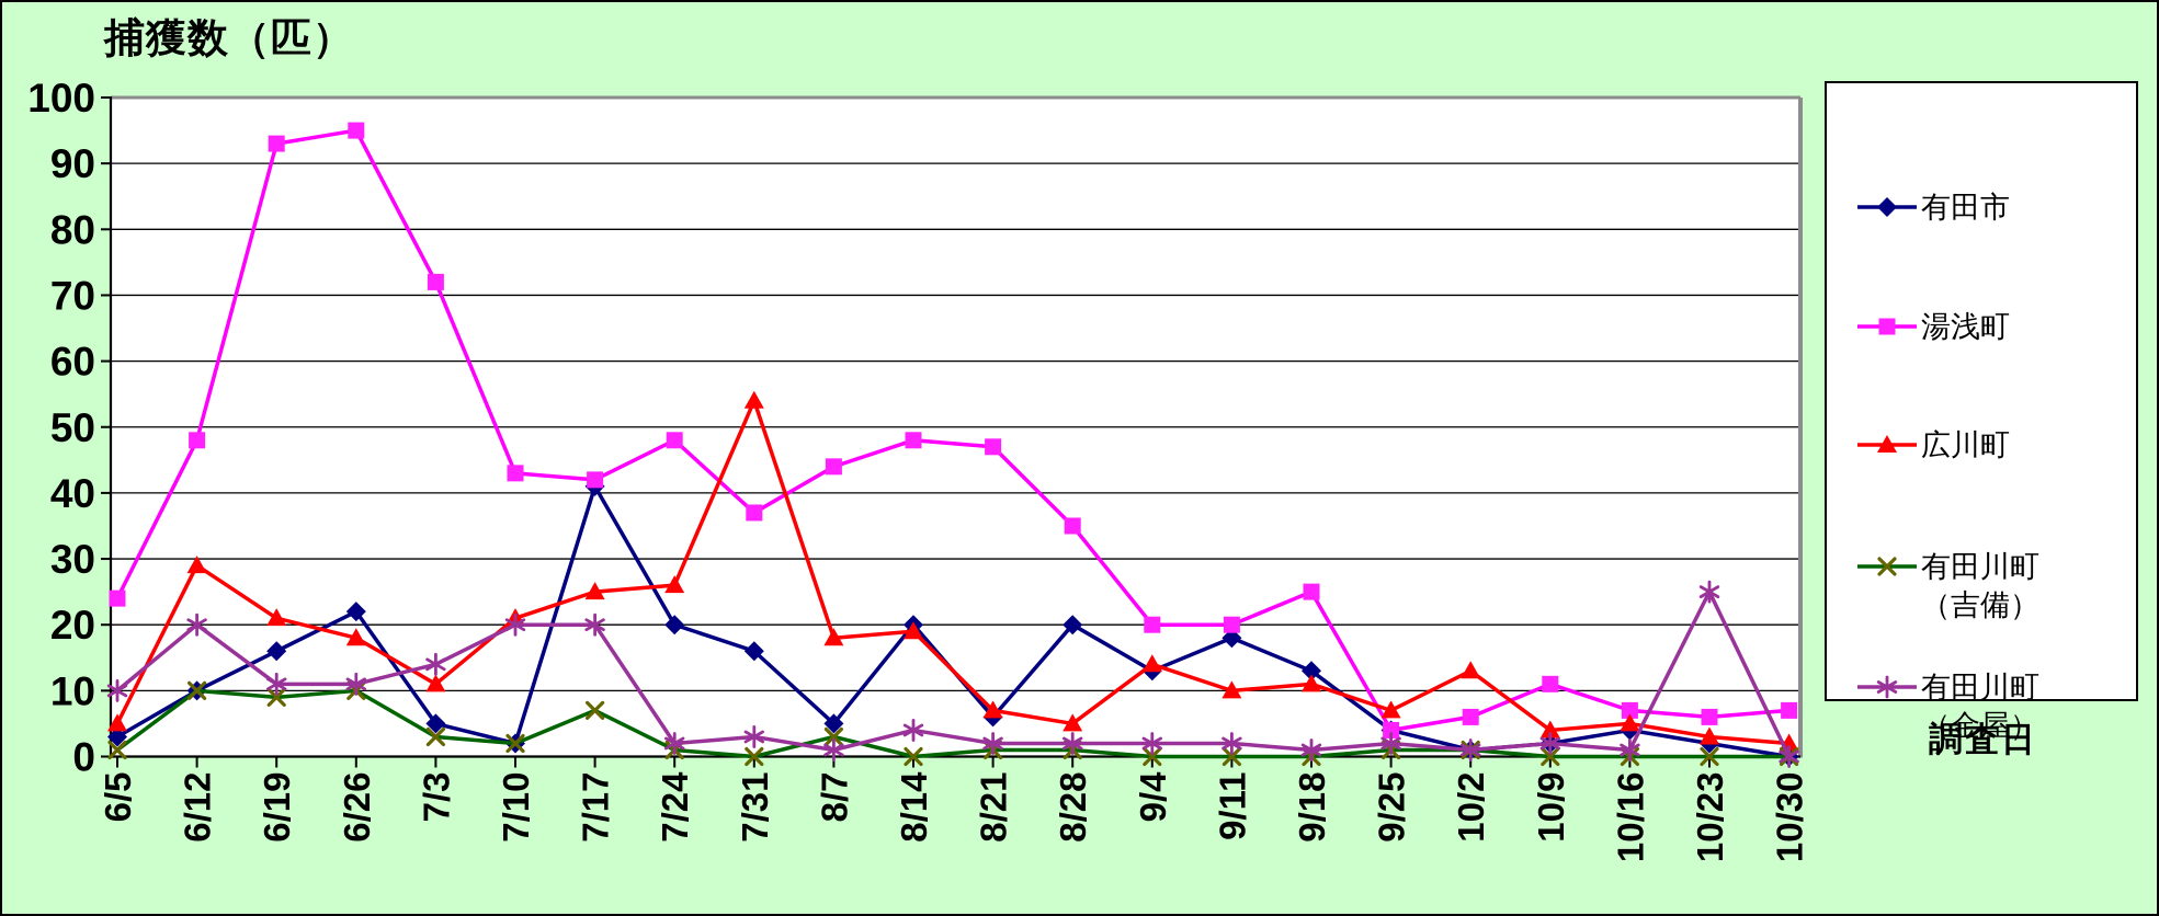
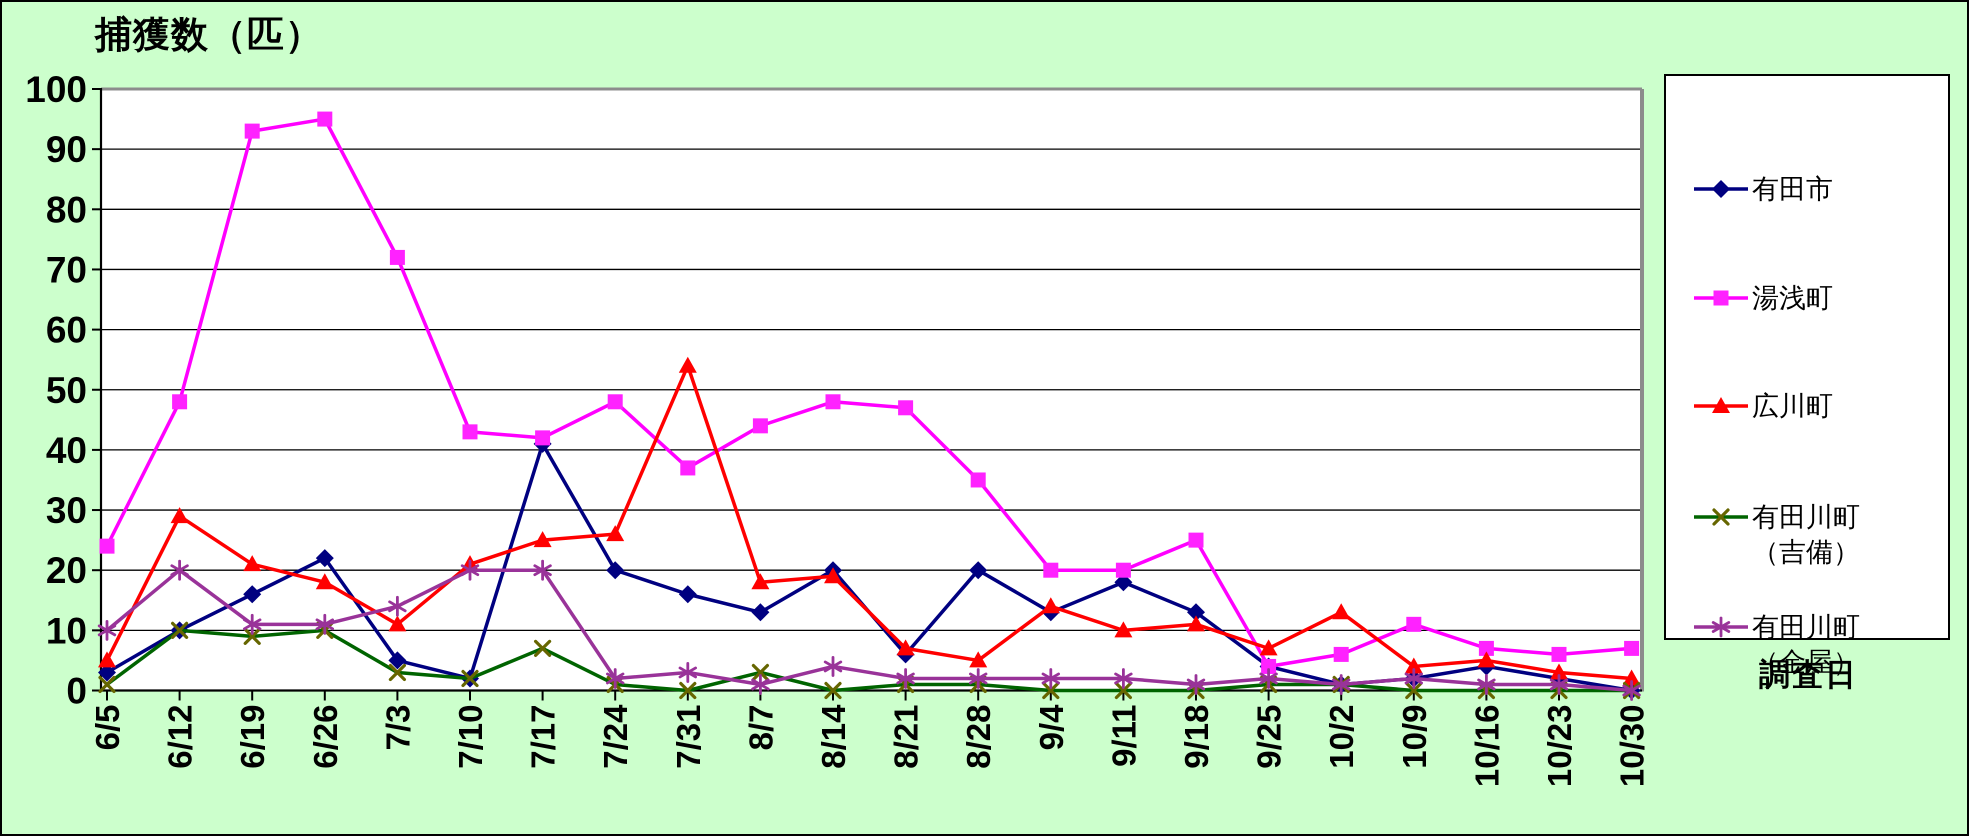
有田市/8/7: 5 -> 13
有田川町（金屋）/10/23: 25 -> 1
